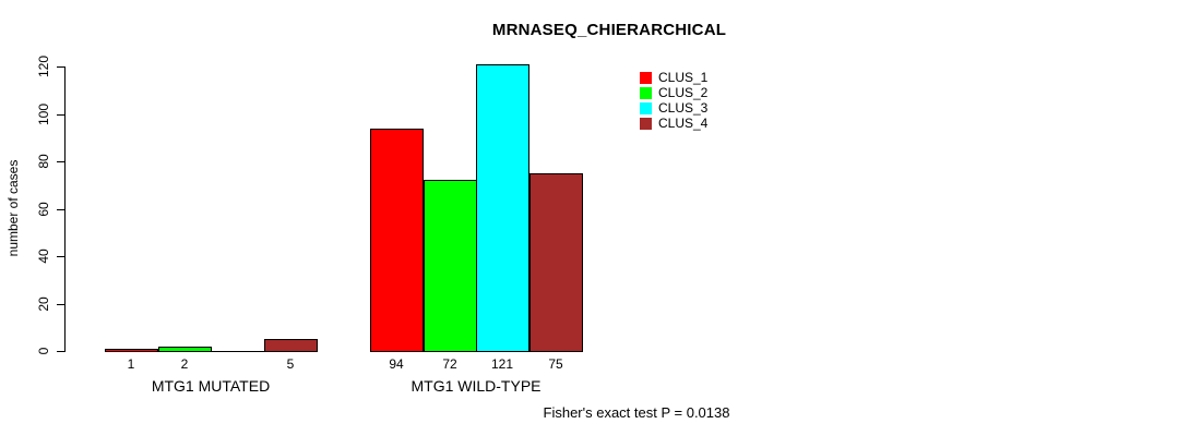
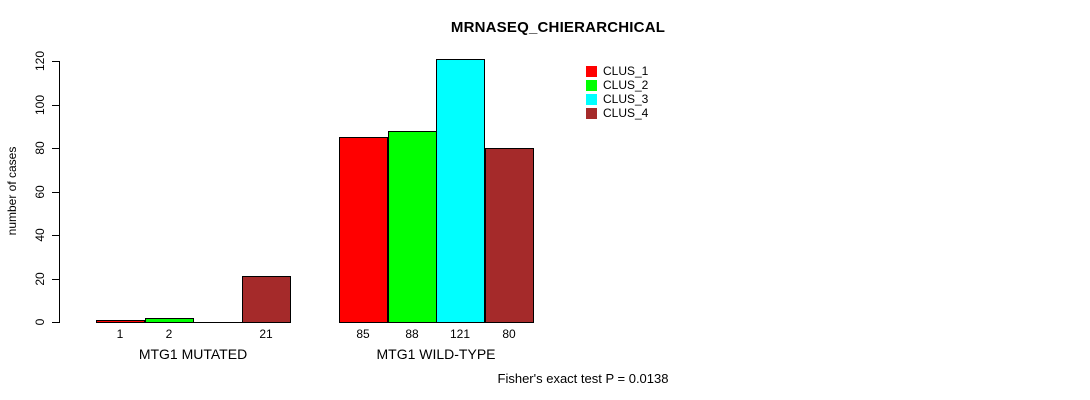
CLUS_4/MTG1 MUTATED: 5 -> 21
CLUS_1/MTG1 WILD-TYPE: 94 -> 85
CLUS_2/MTG1 WILD-TYPE: 72 -> 88
CLUS_4/MTG1 WILD-TYPE: 75 -> 80
